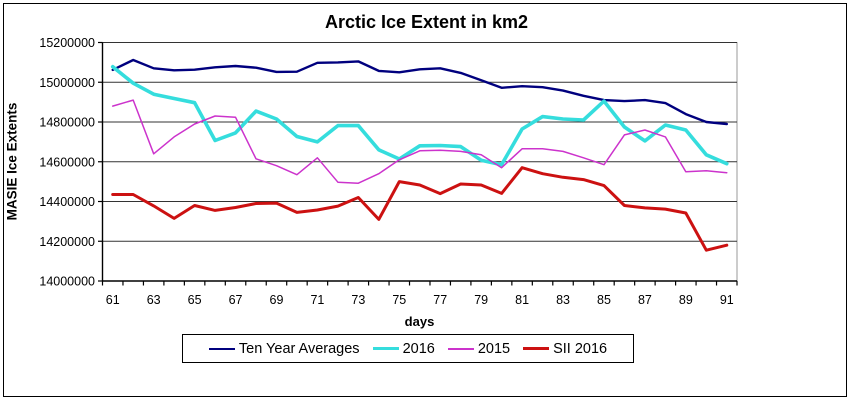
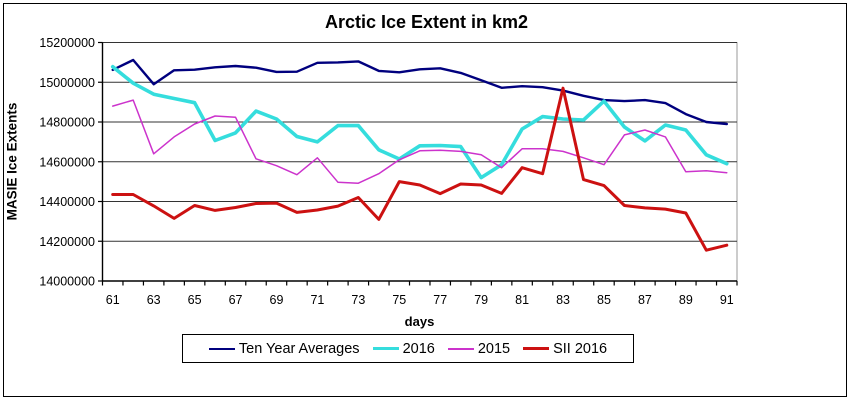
Ten Year Averages/63: 15070000 -> 14990000
2016/79: 14610000 -> 14520000
SII 2016/83: 14520000 -> 14970000
